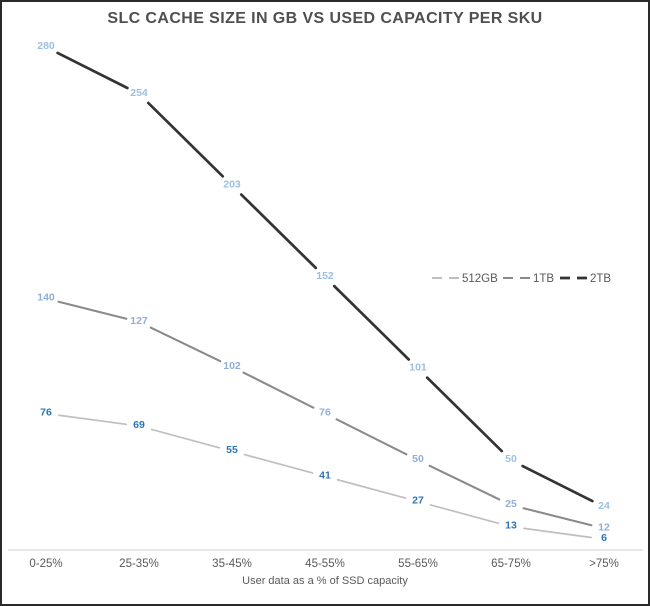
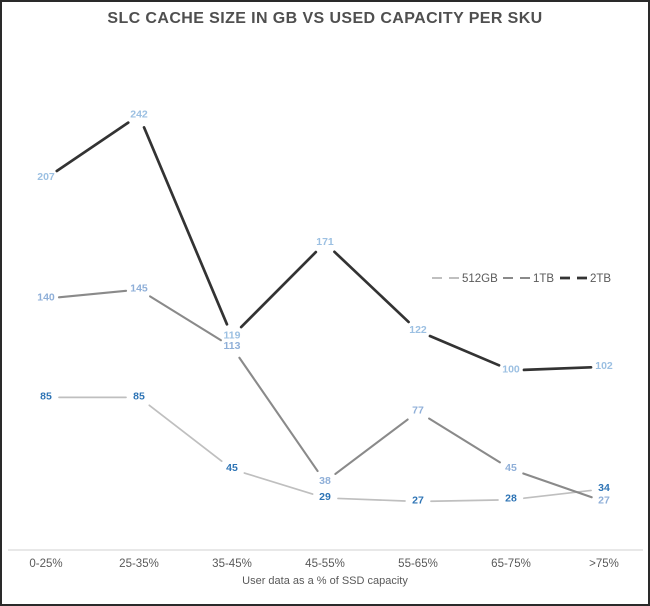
512GB/0-25%: 76 -> 85
2TB/0-25%: 280 -> 207
512GB/25-35%: 69 -> 85
1TB/25-35%: 127 -> 145
2TB/25-35%: 254 -> 242
512GB/35-45%: 55 -> 45
1TB/35-45%: 102 -> 113
2TB/35-45%: 203 -> 119
512GB/45-55%: 41 -> 29
1TB/45-55%: 76 -> 38
2TB/45-55%: 152 -> 171
1TB/55-65%: 50 -> 77
2TB/55-65%: 101 -> 122
512GB/65-75%: 13 -> 28
1TB/65-75%: 25 -> 45
2TB/65-75%: 50 -> 100
512GB/>75%: 6 -> 34
1TB/>75%: 12 -> 27
2TB/>75%: 24 -> 102
